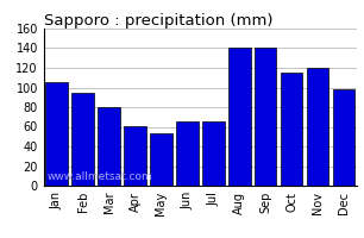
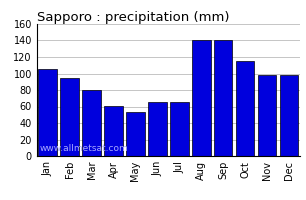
Nov: 120 -> 98
